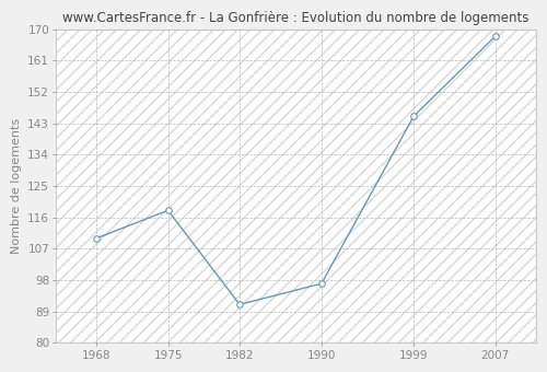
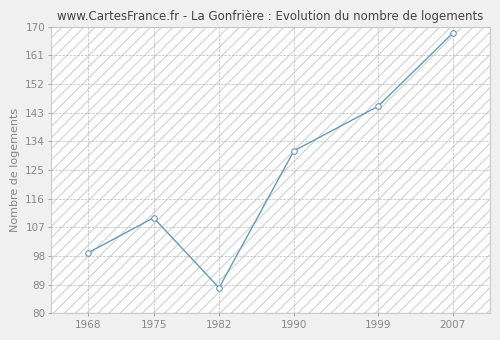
1968: 110 -> 99
1975: 118 -> 110
1982: 91 -> 88
1990: 97 -> 131
